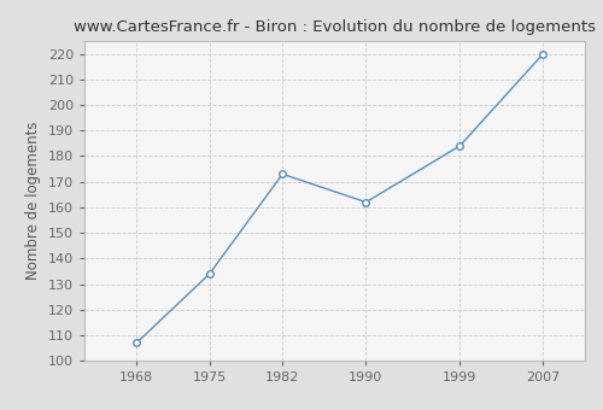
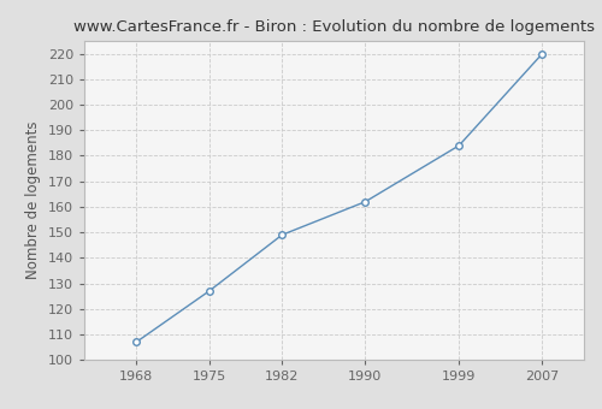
1975: 134 -> 127
1982: 173 -> 149
